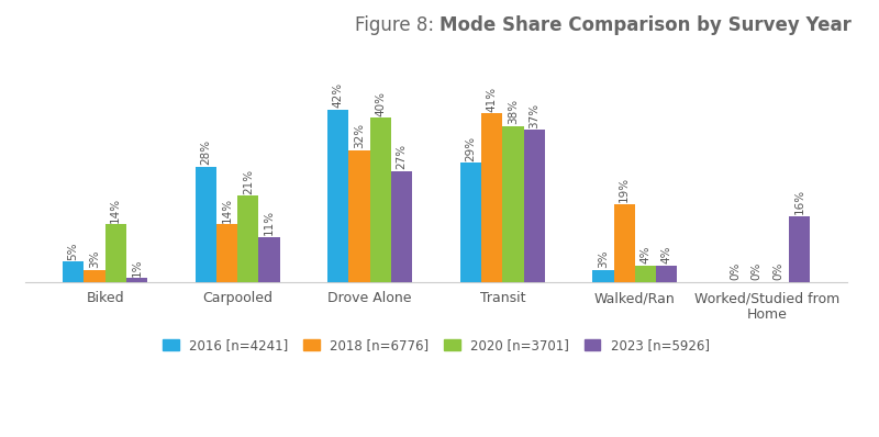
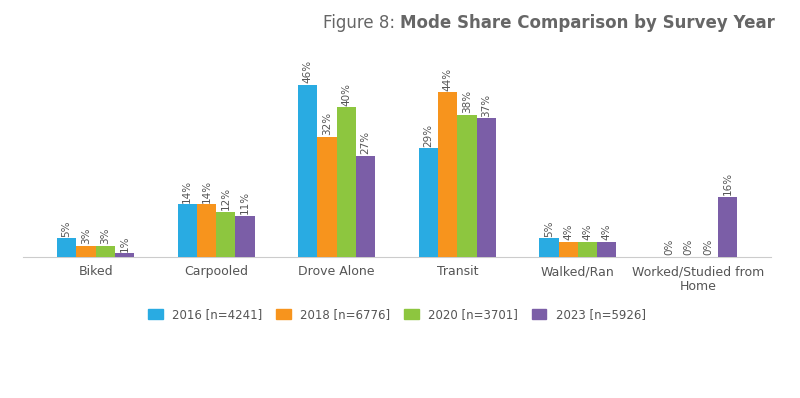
2020 [n=3701]/Biked: 14% -> 3%
2016 [n=4241]/Carpooled: 28% -> 14%
2020 [n=3701]/Carpooled: 21% -> 12%
2016 [n=4241]/Drove Alone: 42% -> 46%
2018 [n=6776]/Transit: 41% -> 44%
2016 [n=4241]/Walked/Ran: 3% -> 5%
2018 [n=6776]/Walked/Ran: 19% -> 4%
